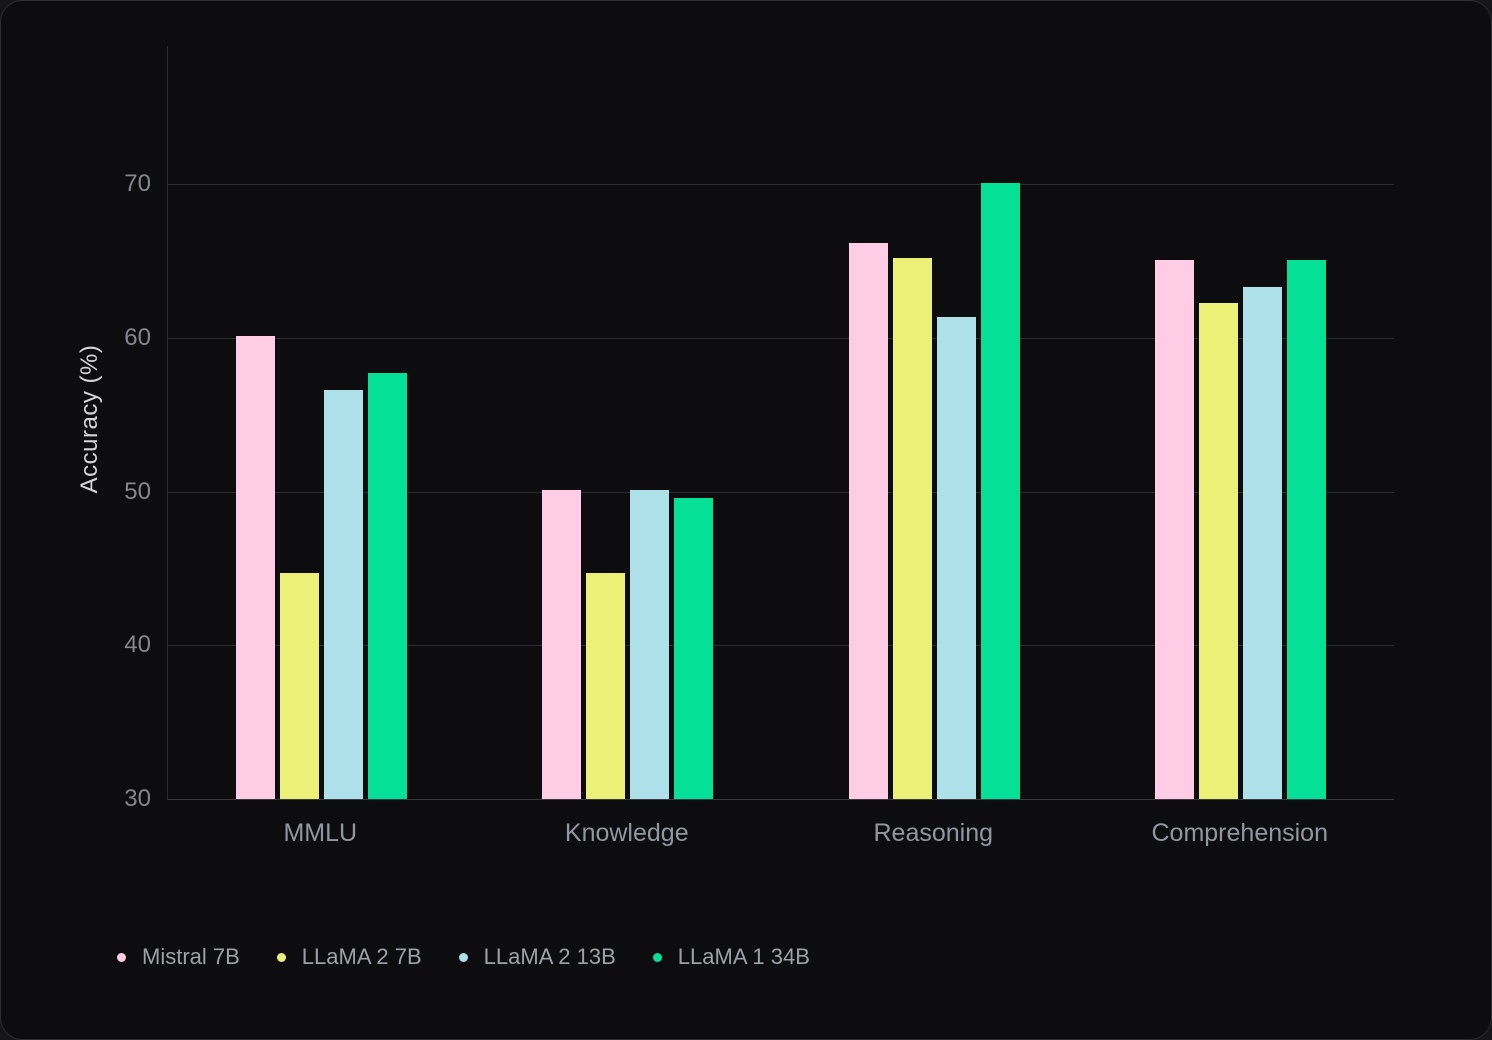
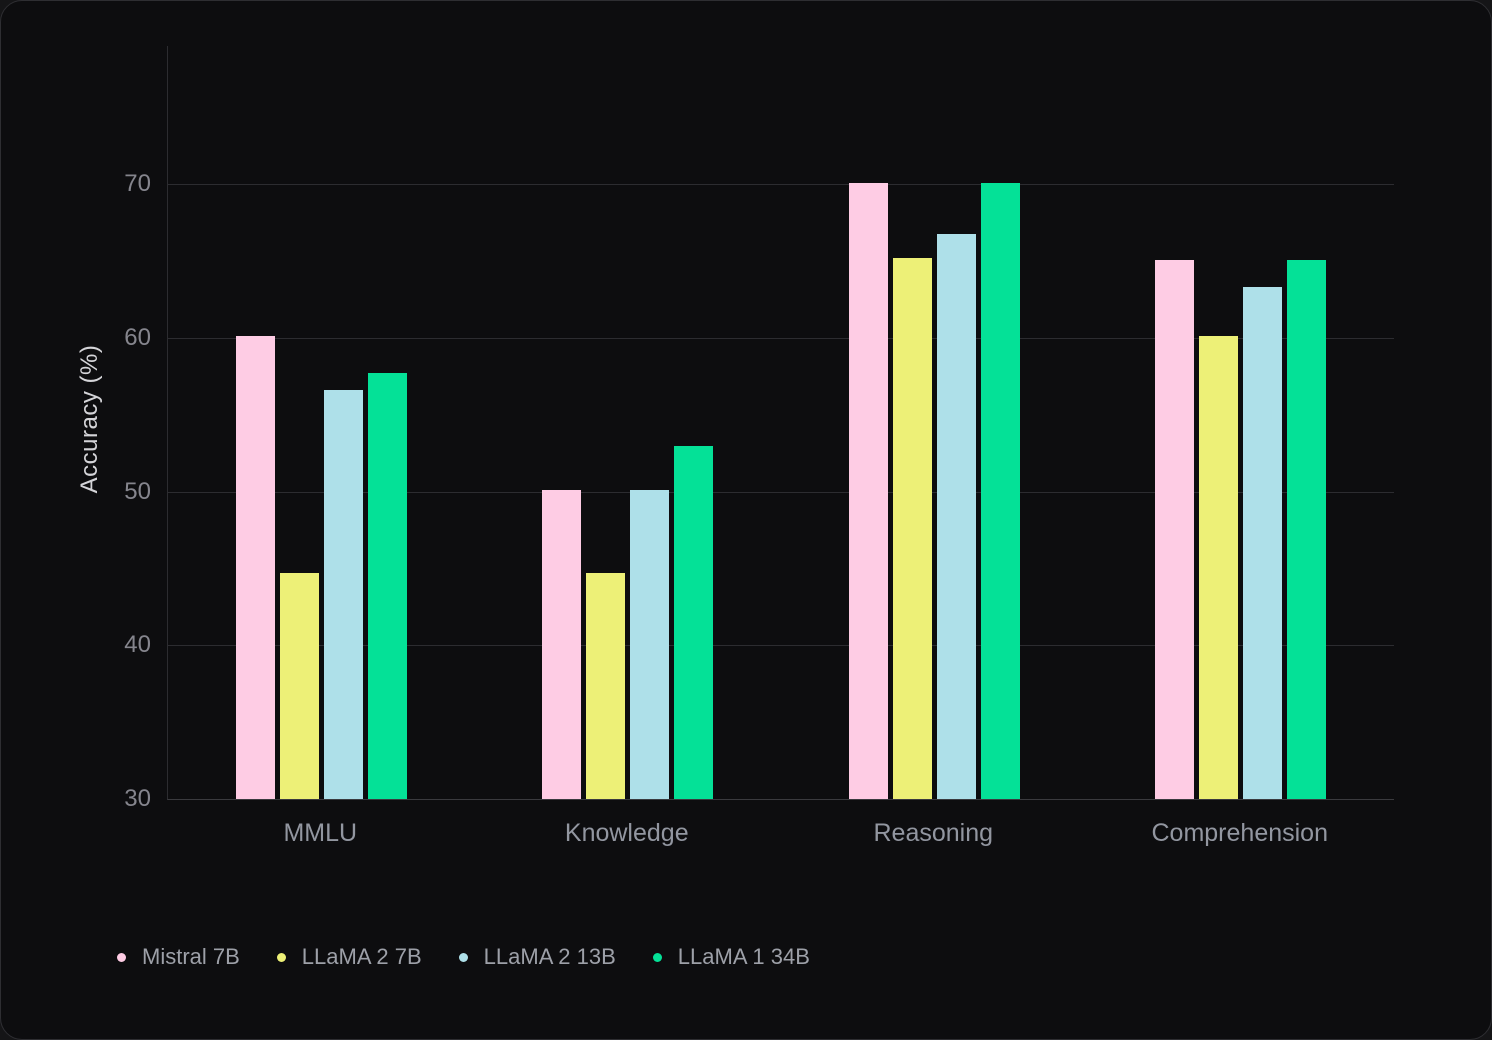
LLaMA 1 34B/Knowledge: 49.6 -> 53.0
Mistral 7B/Reasoning: 66.2 -> 70.1
LLaMA 2 13B/Reasoning: 61.4 -> 66.8
LLaMA 2 7B/Comprehension: 62.3 -> 60.1
